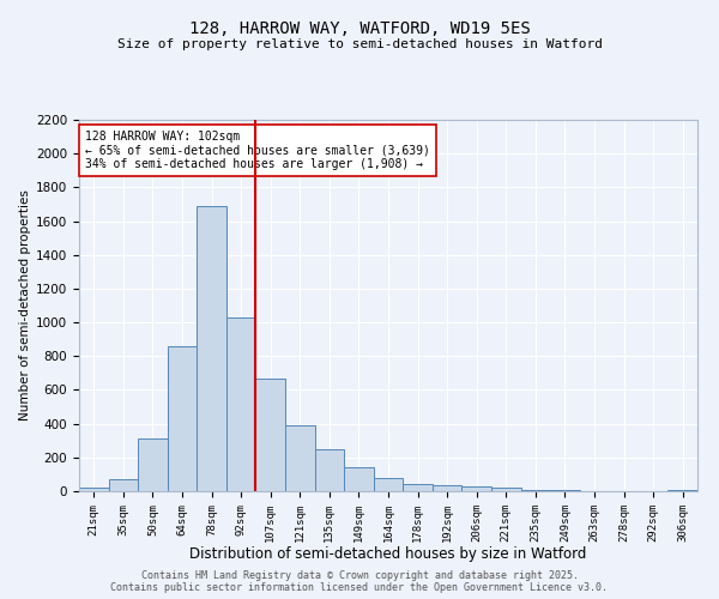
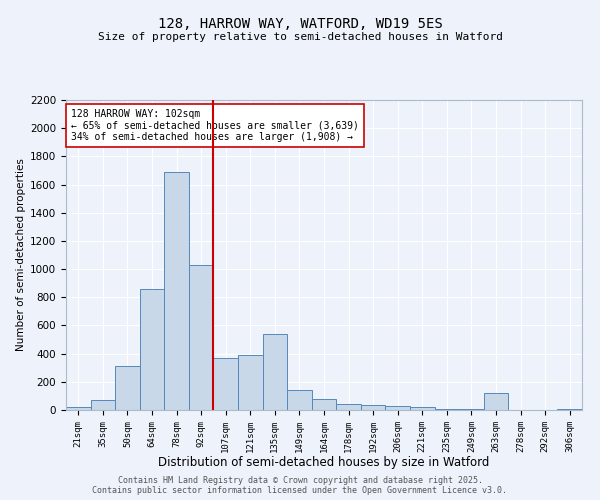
107sqm: 670 -> 370
135sqm: 250 -> 540
263sqm: 0 -> 120
